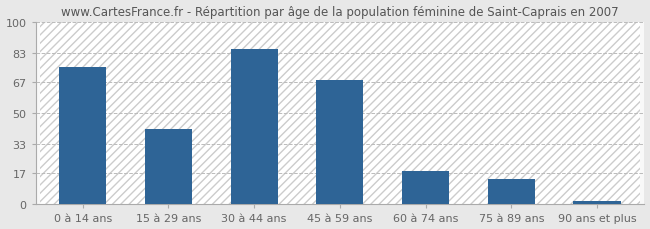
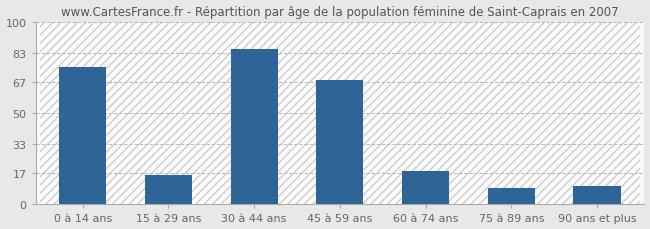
15 à 29 ans: 41 -> 16
75 à 89 ans: 14 -> 9
90 ans et plus: 2 -> 10
